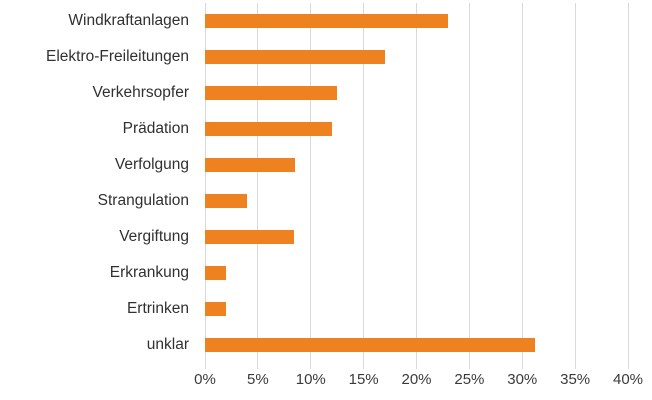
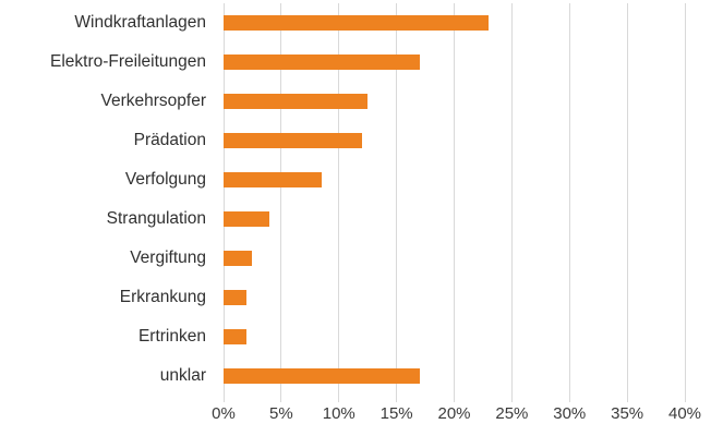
Vergiftung: 8.4% -> 2.5%
unklar: 31.2% -> 17.0%
